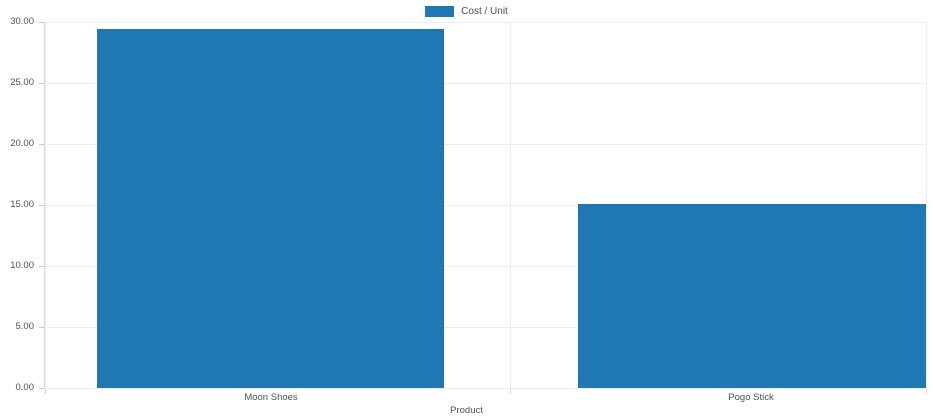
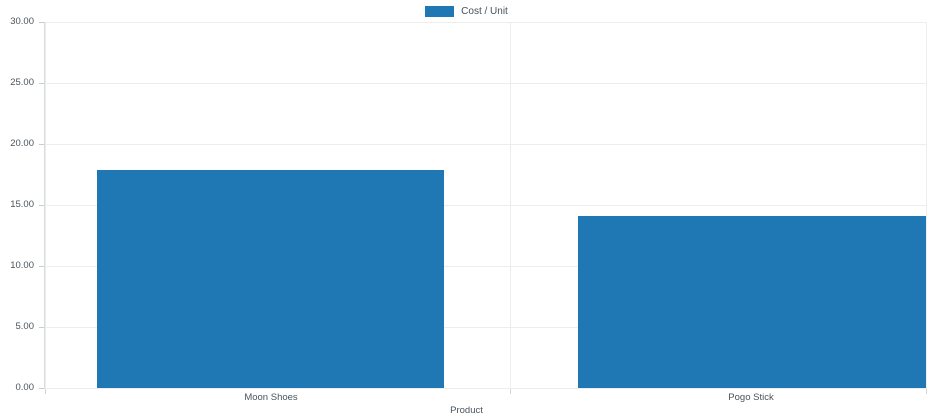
Moon Shoes: 29.4 -> 17.9
Pogo Stick: 15.1 -> 14.1
